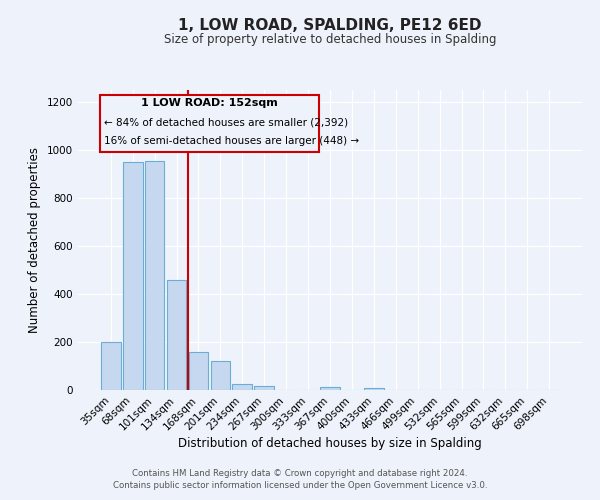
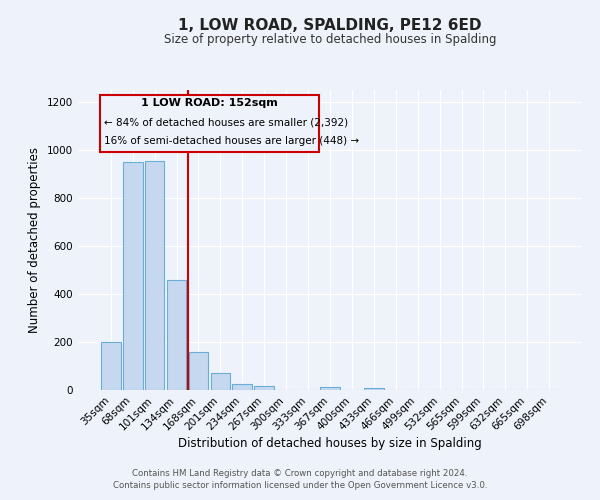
201sqm: 120 -> 70
